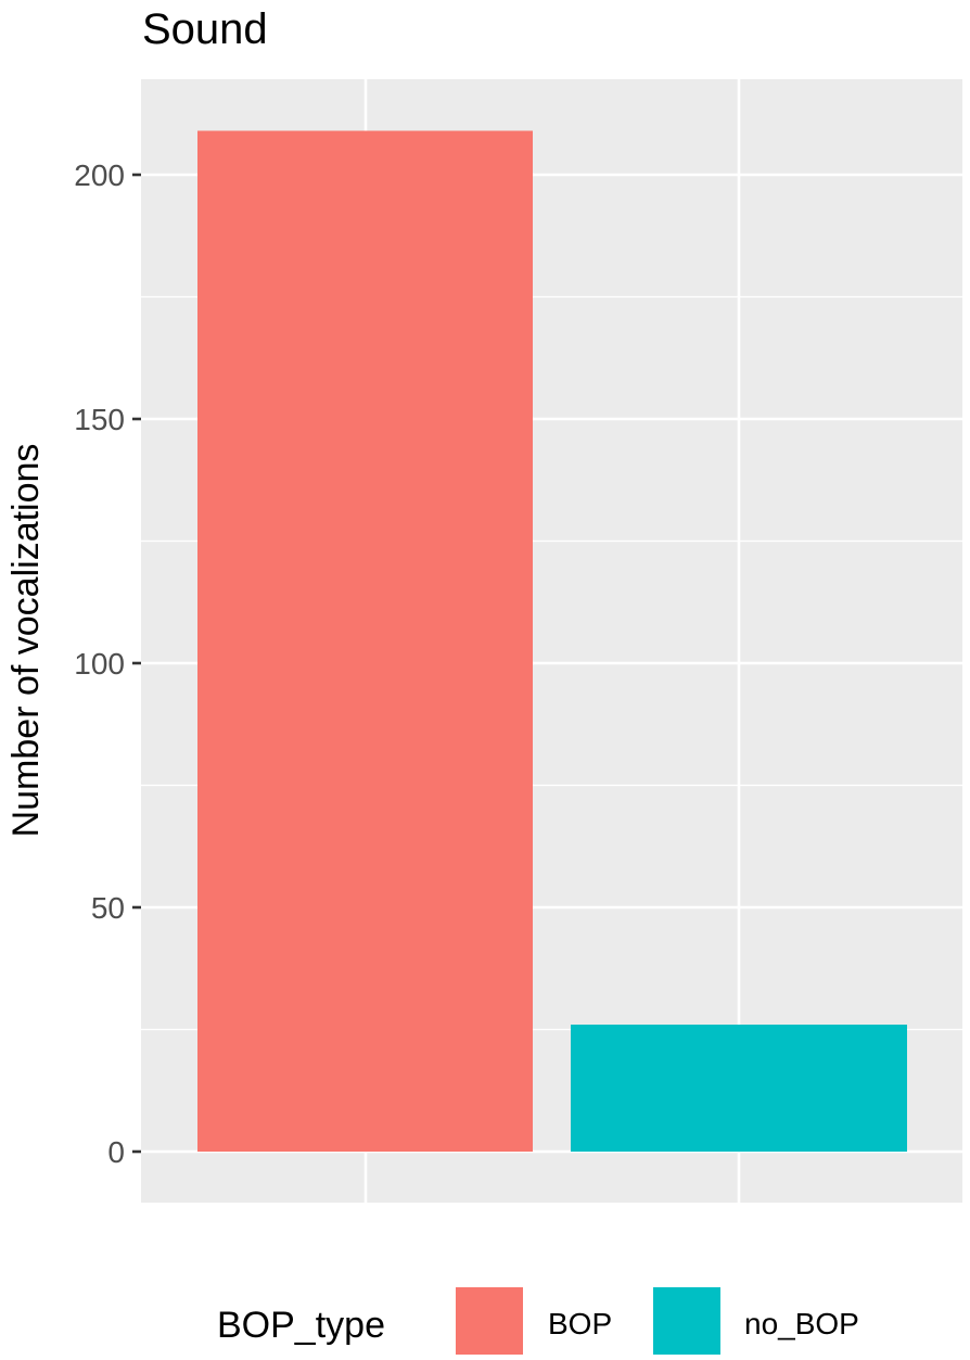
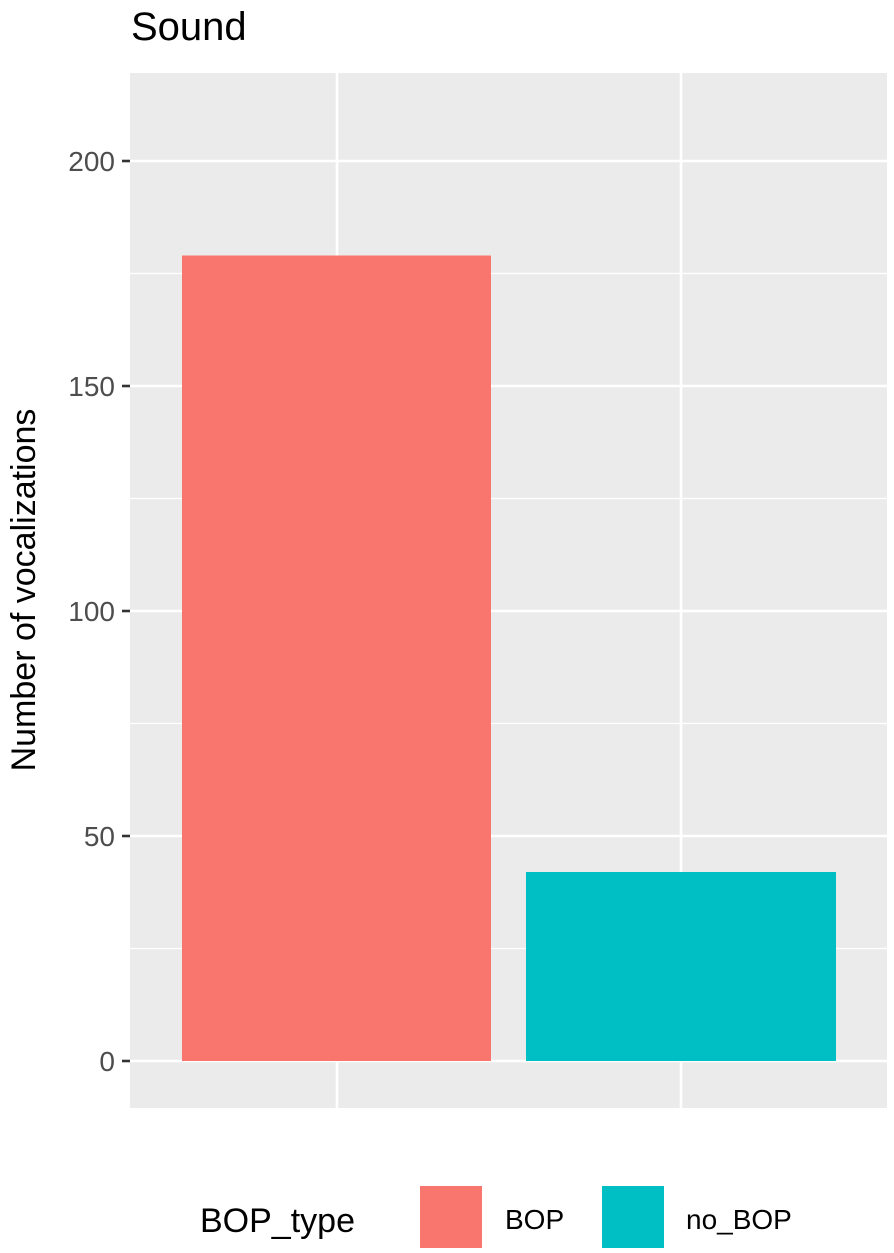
BOP: 209 -> 179
no_BOP: 26 -> 42
